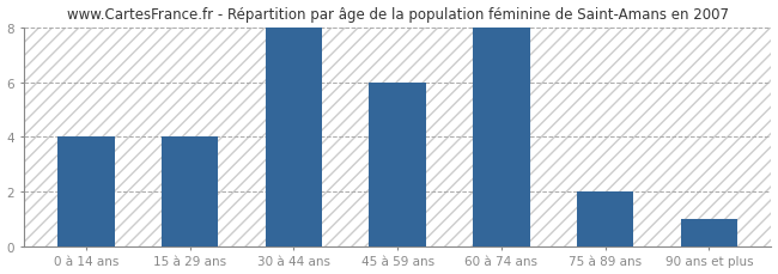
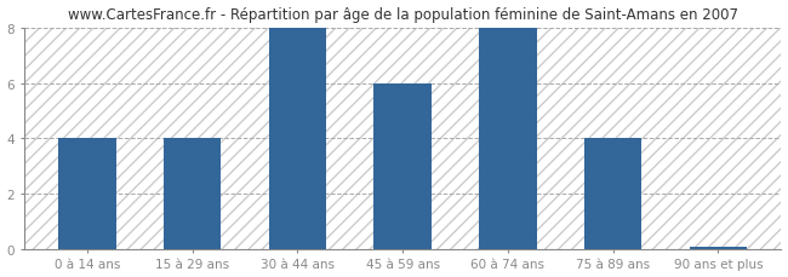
75 à 89 ans: 2.0 -> 4.0
90 ans et plus: 1.0 -> 0.1
